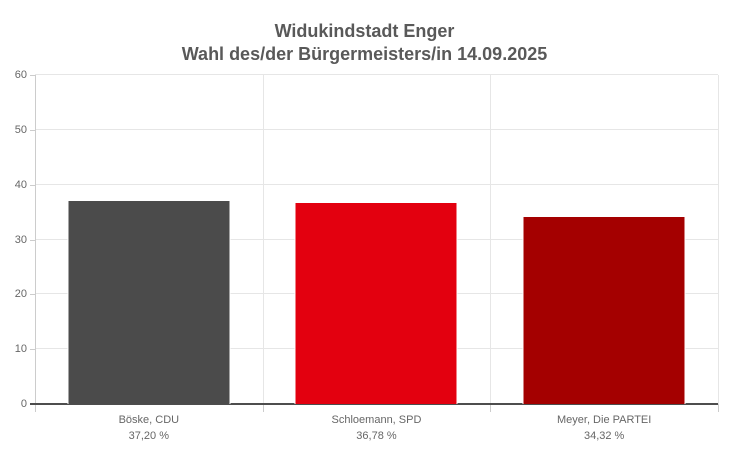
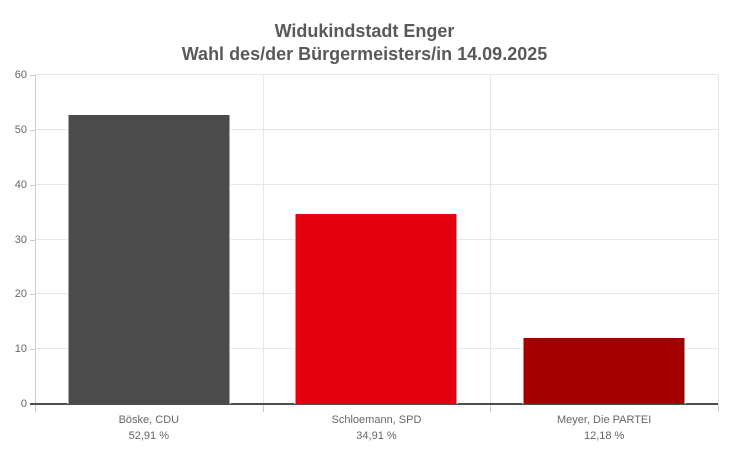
Böske, CDU: 37,20 -> 52,91
Schloemann, SPD: 36,78 -> 34,91
Meyer, Die PARTEI: 34,32 -> 12,18
